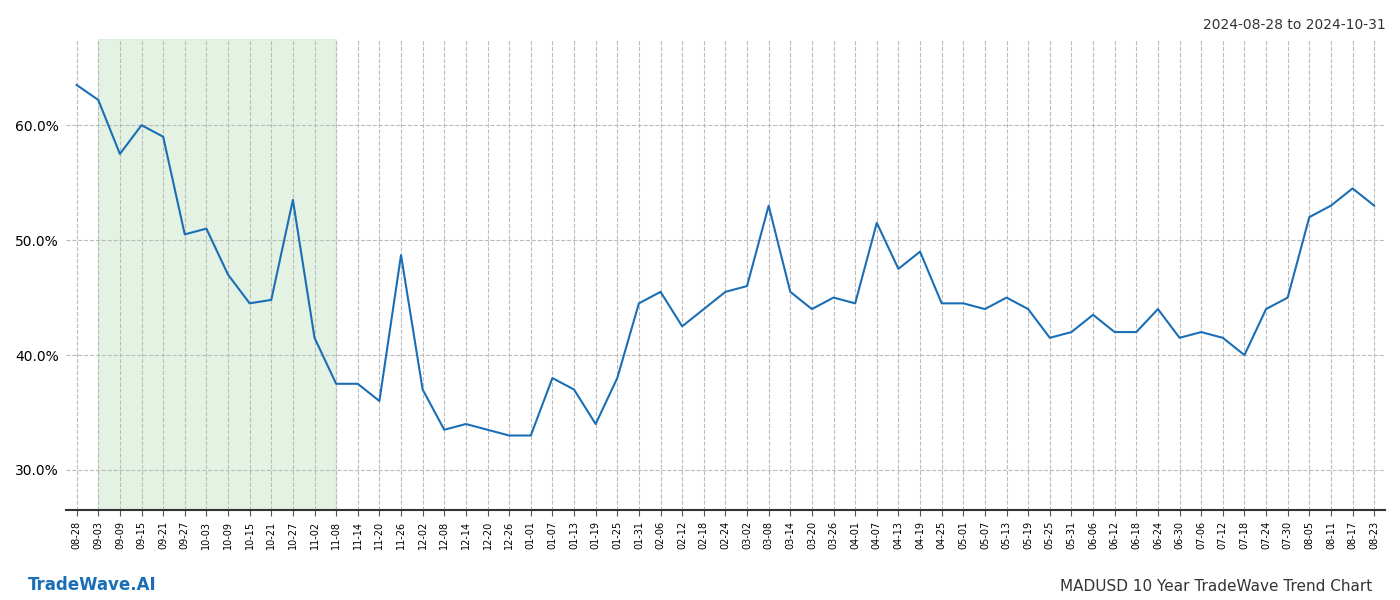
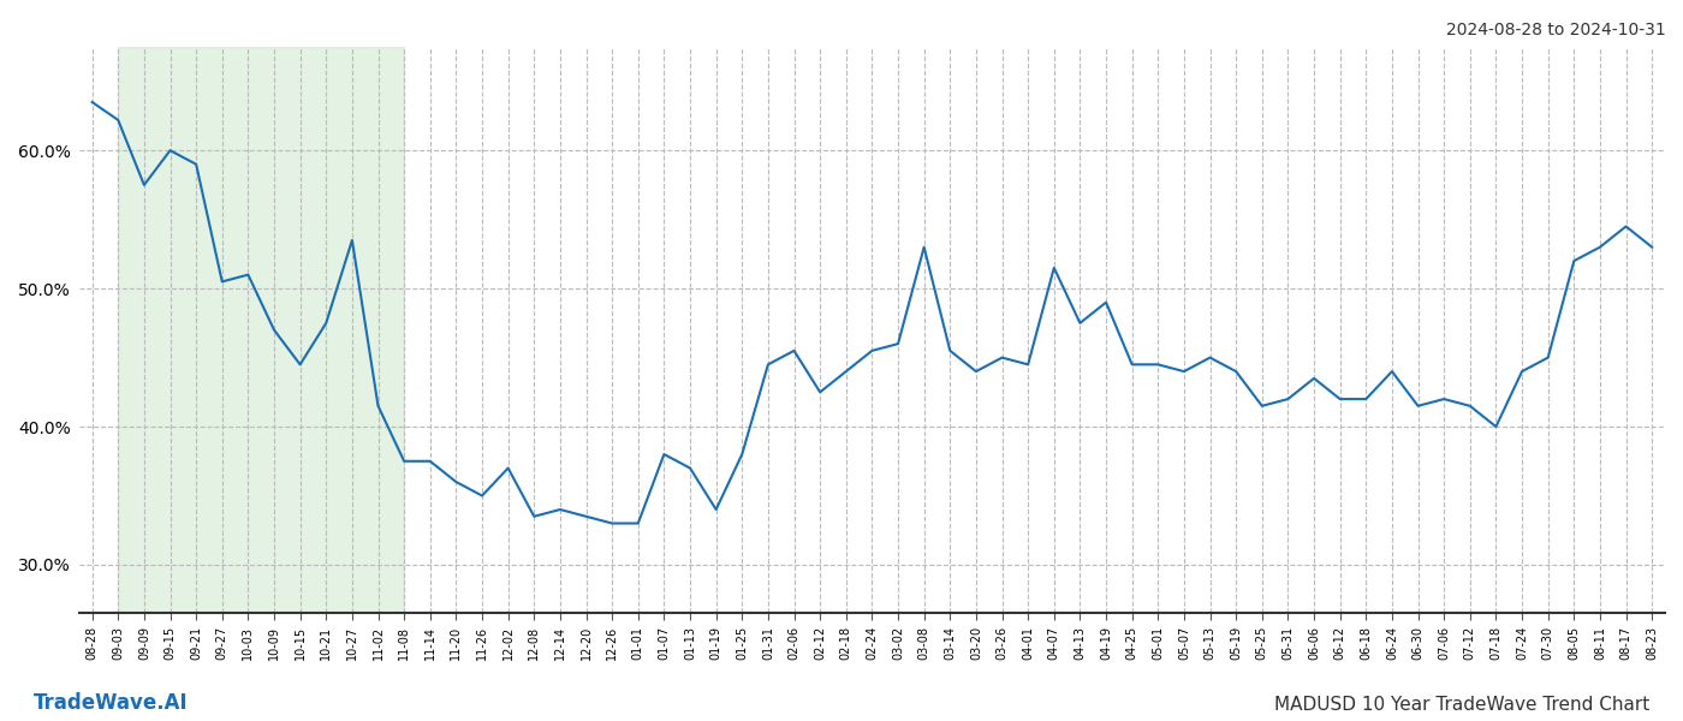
10-21: 44.8% -> 47.5%
11-26: 48.7% -> 35.0%
